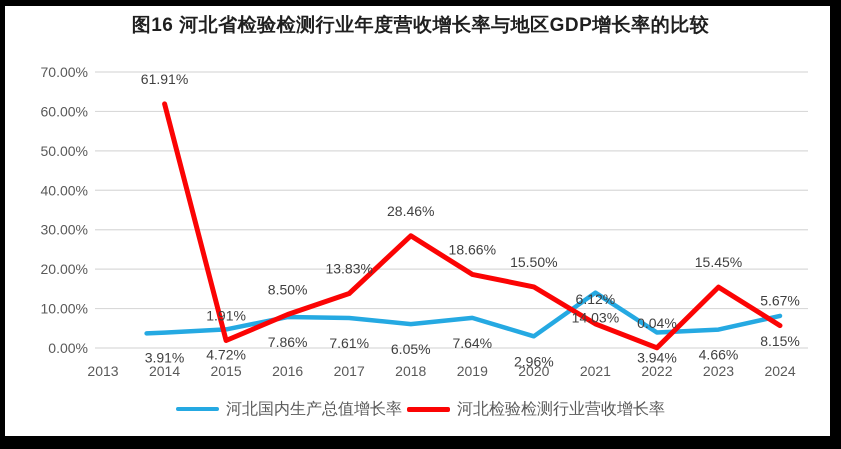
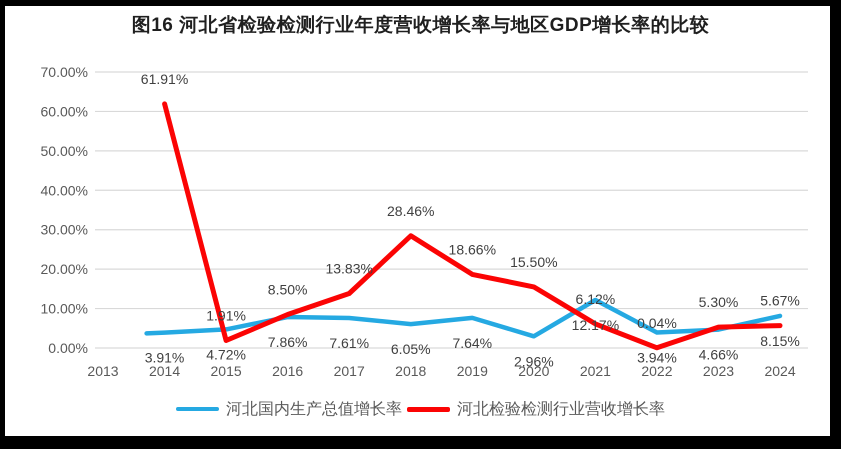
河北国内生产总值增长率/2021: 14.03% -> 12.17%
河北检验检测行业营收增长率/2023: 15.45% -> 5.30%
